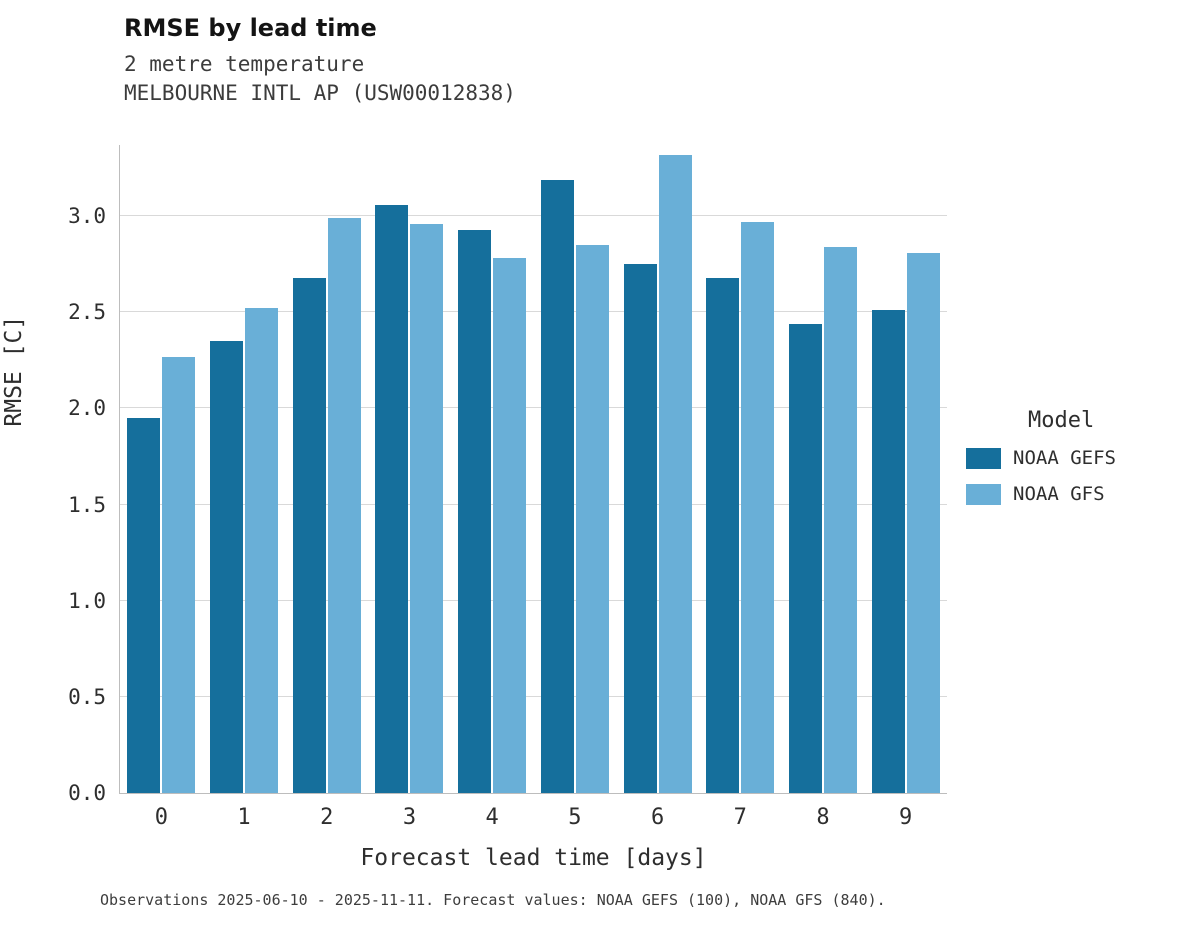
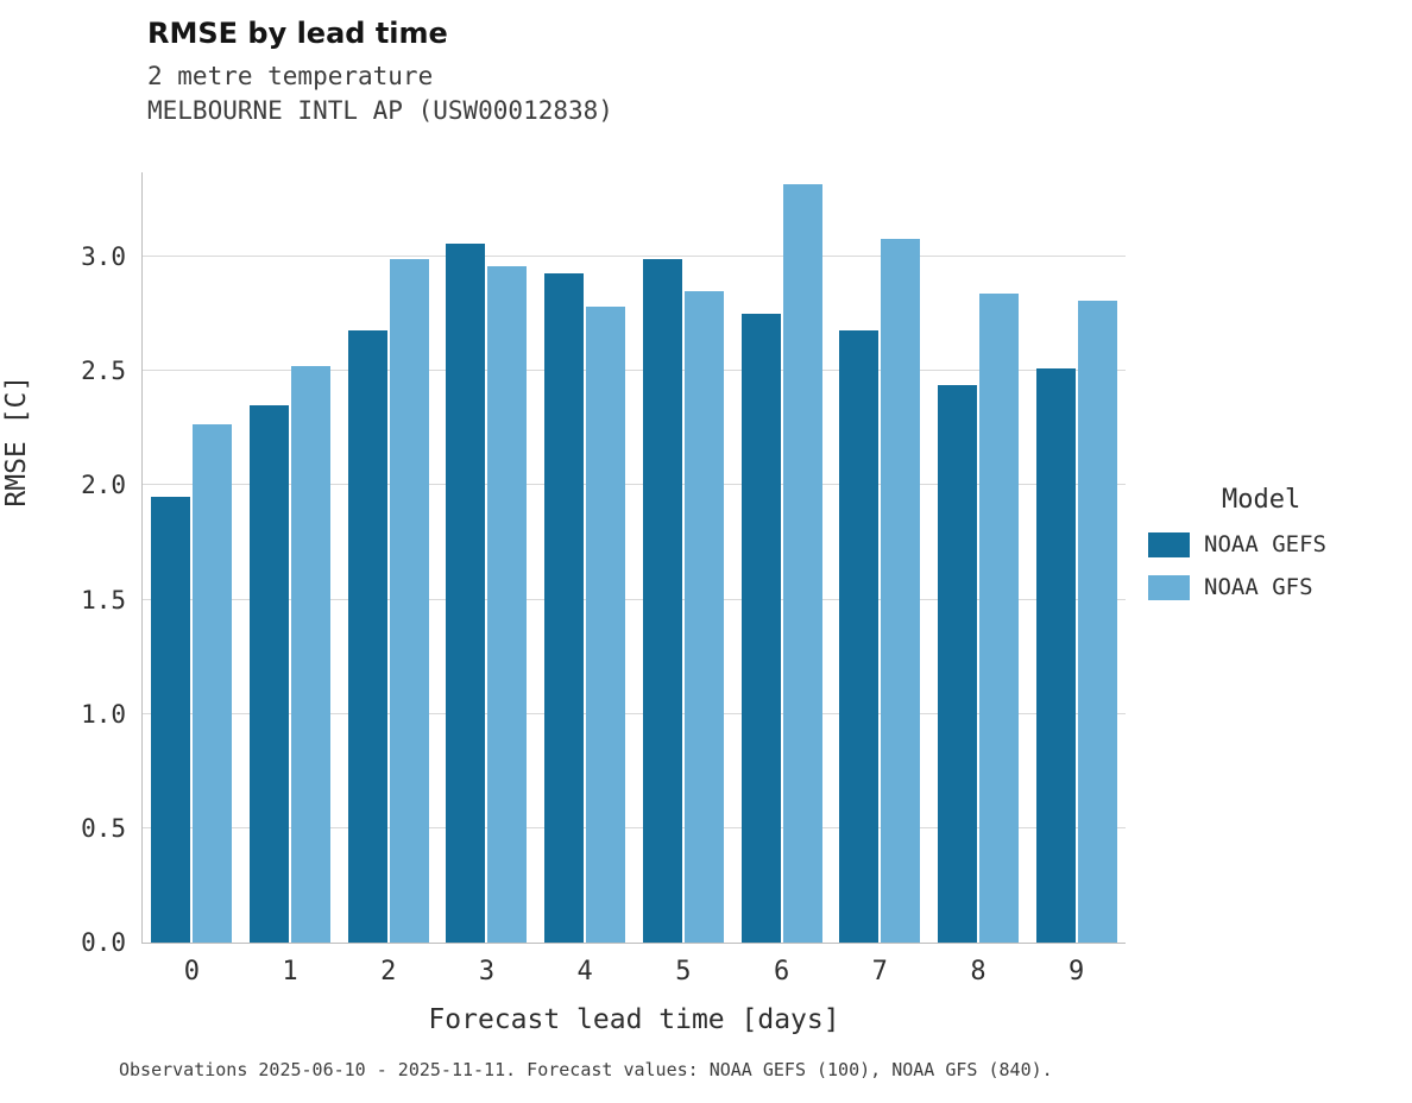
NOAA GEFS/5: 3.19 -> 2.99
NOAA GFS/7: 2.97 -> 3.08
